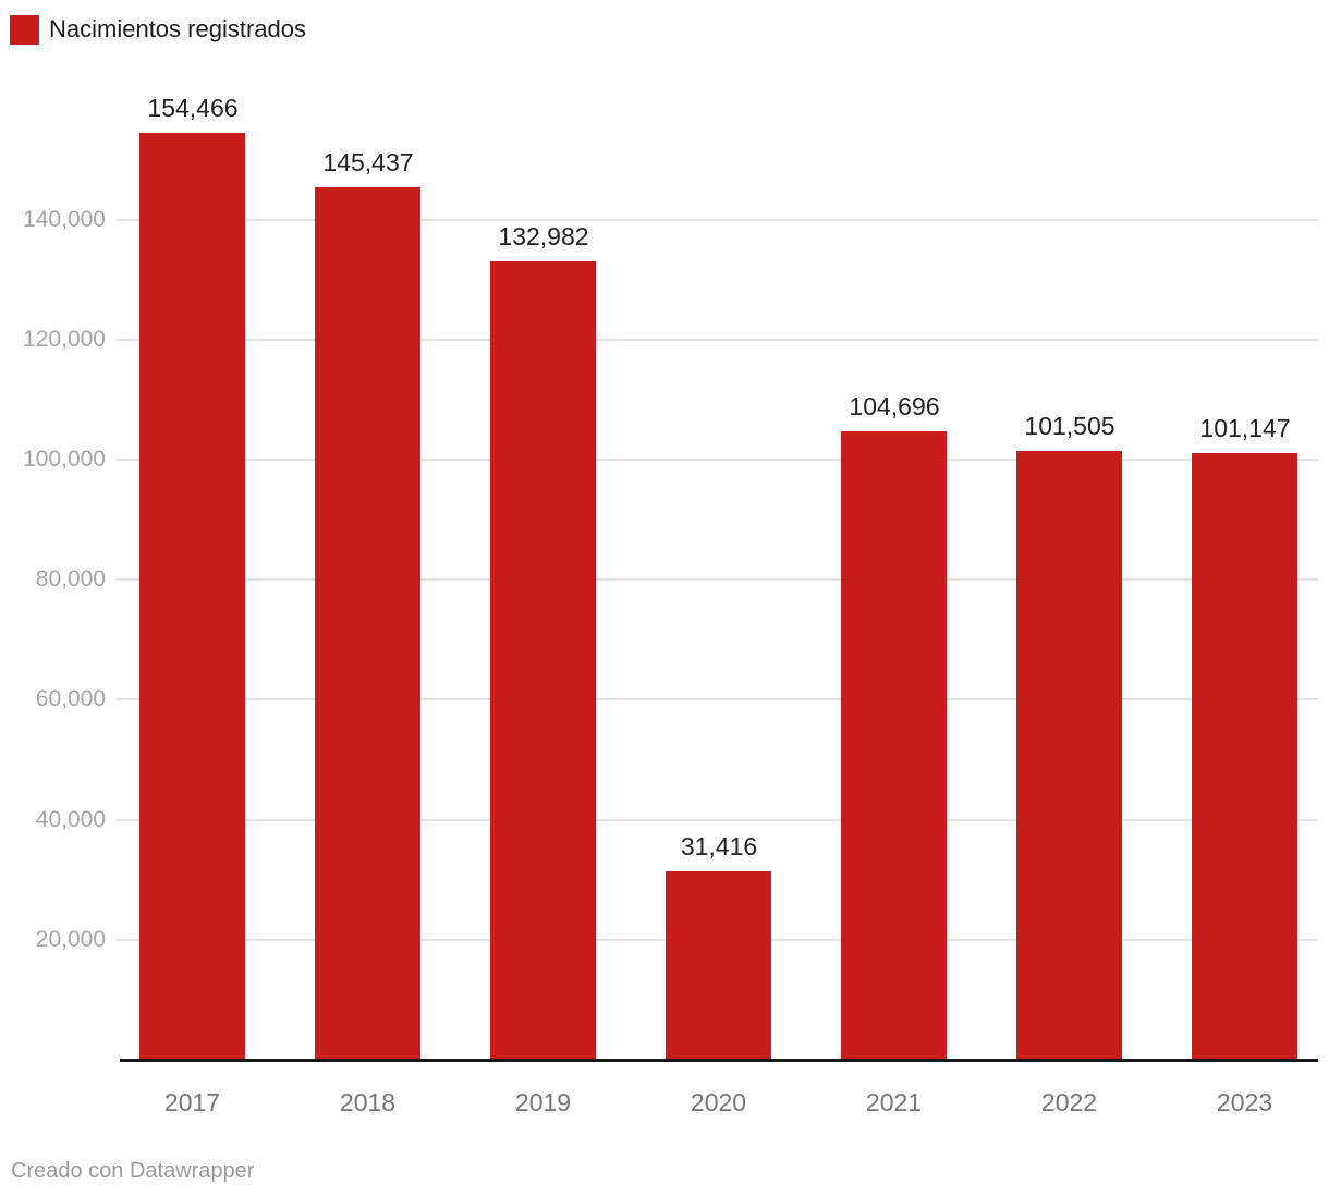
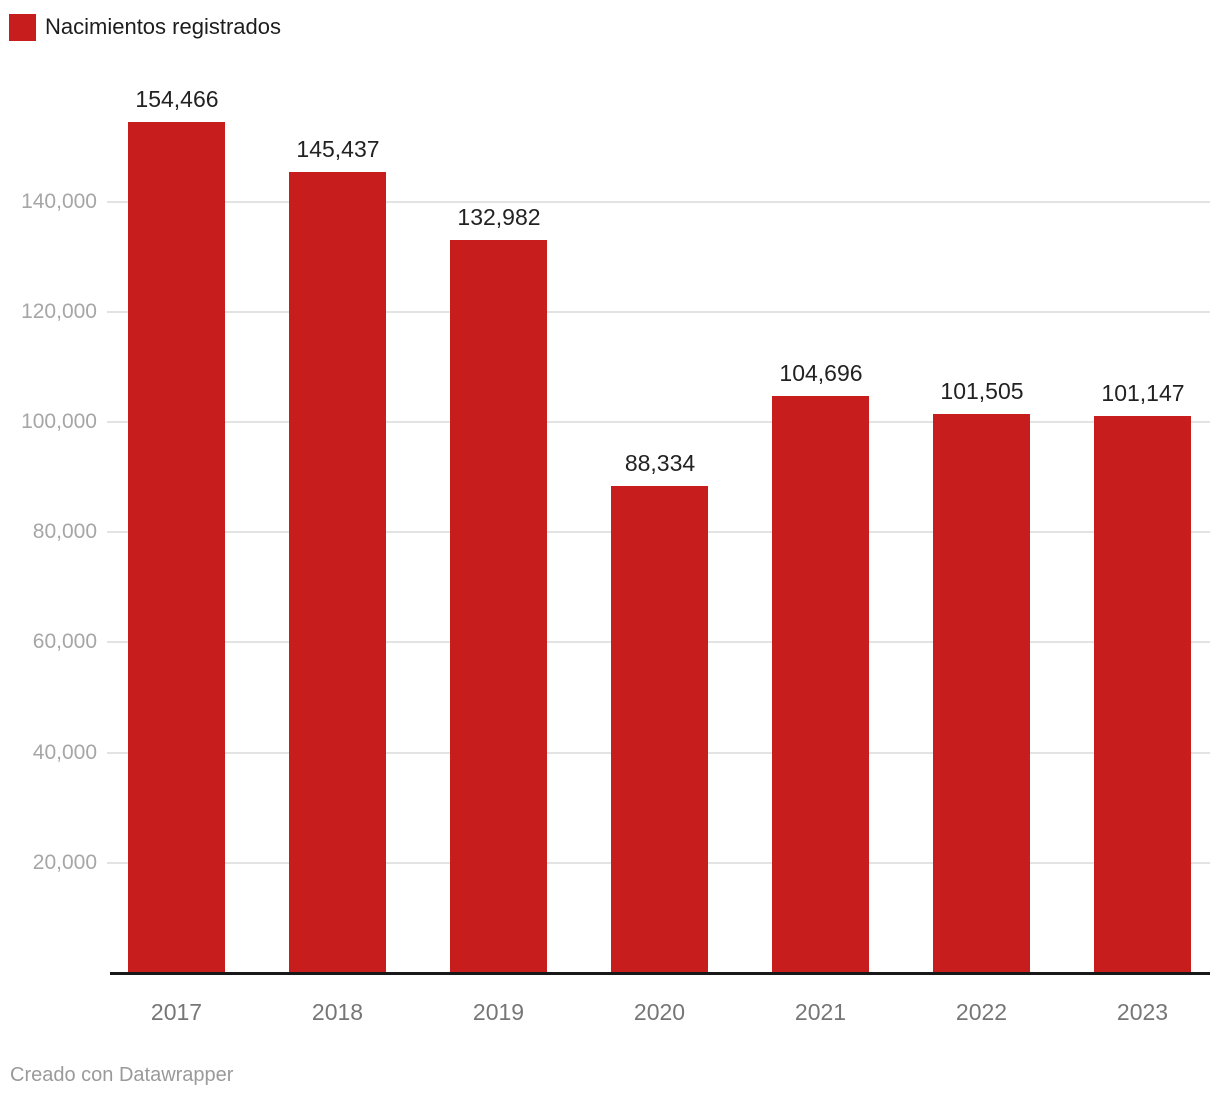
2020: 31,416 -> 88,334
